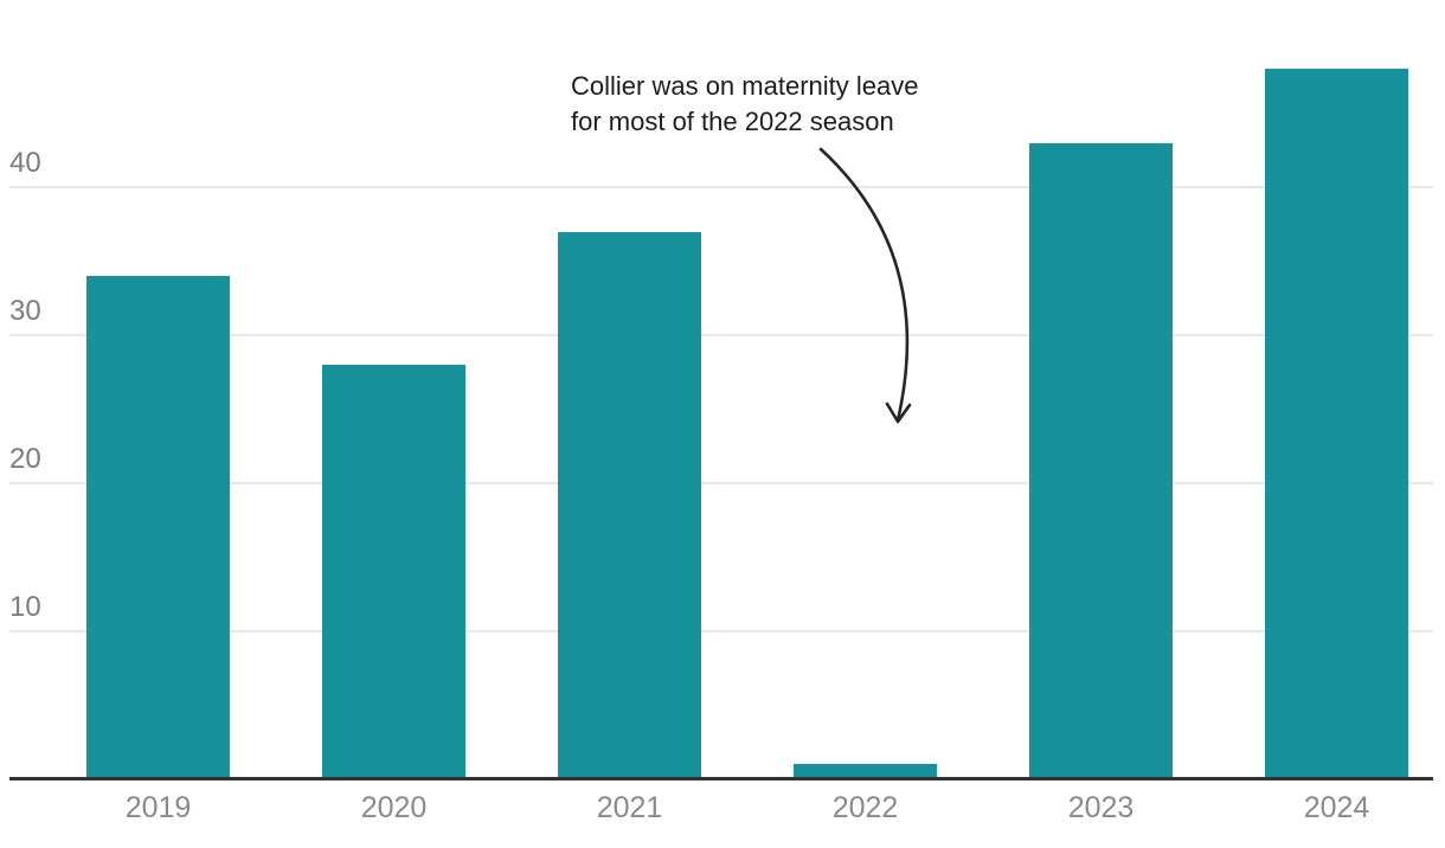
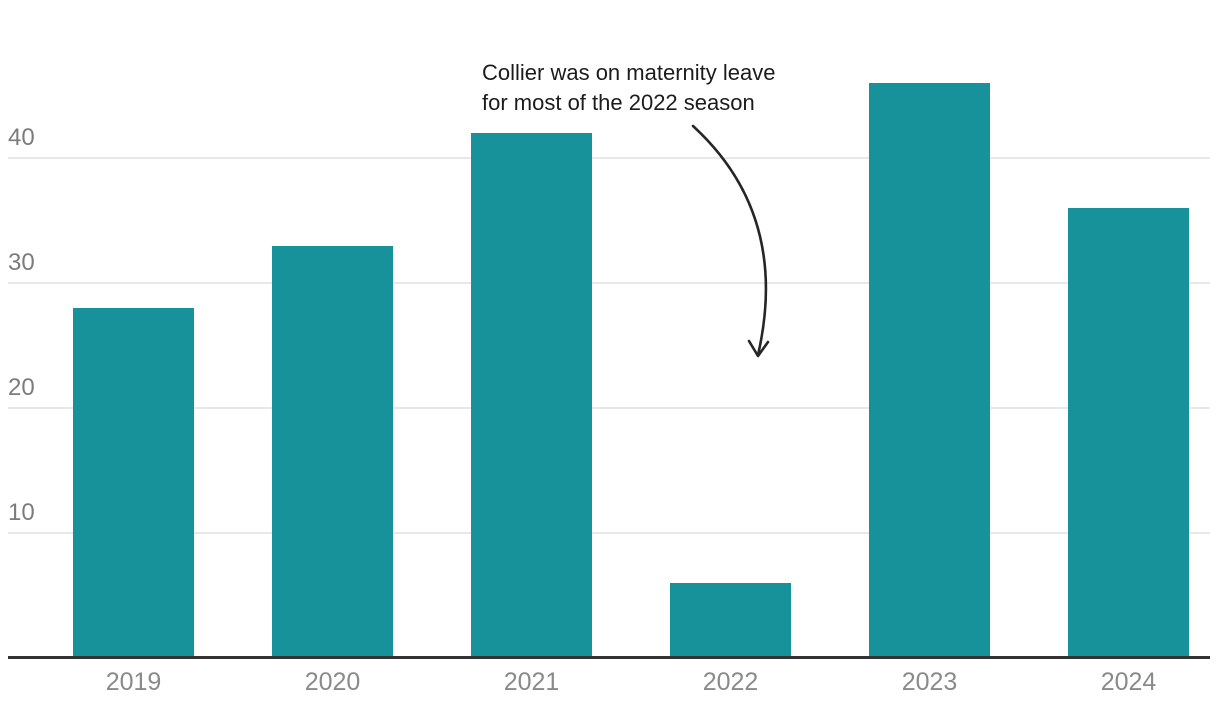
2019: 34 -> 28
2020: 28 -> 33
2021: 37 -> 42
2022: 1 -> 6
2023: 43 -> 46
2024: 48 -> 36
